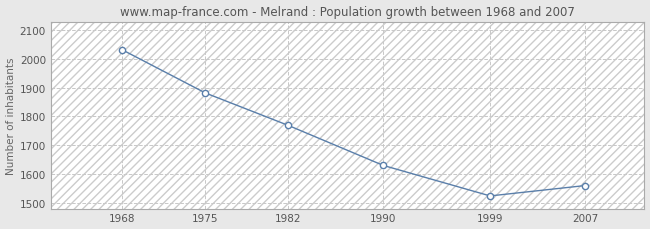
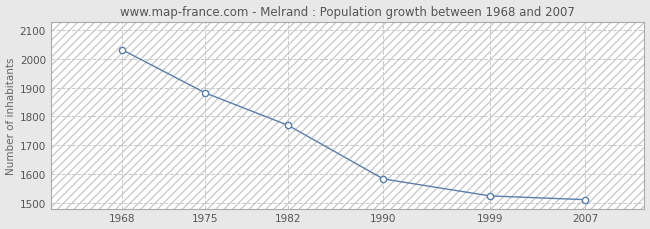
1990: 1630 -> 1583
2007: 1560 -> 1511
